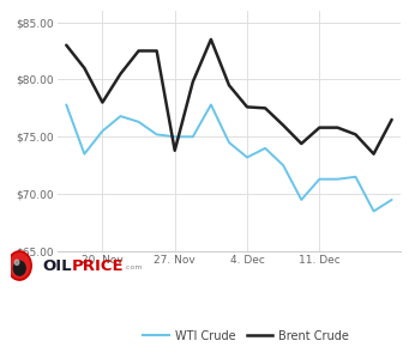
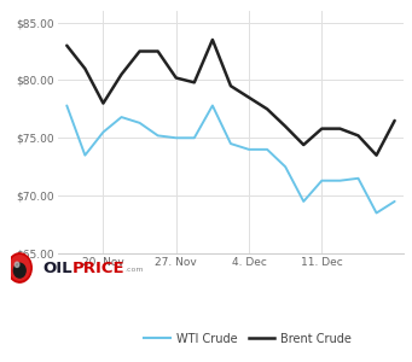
Brent Crude/27. Nov: $73.8 -> $80.2
WTI Crude/4. Dec: $73.2 -> $74.0
Brent Crude/4. Dec: $77.6 -> $78.5
